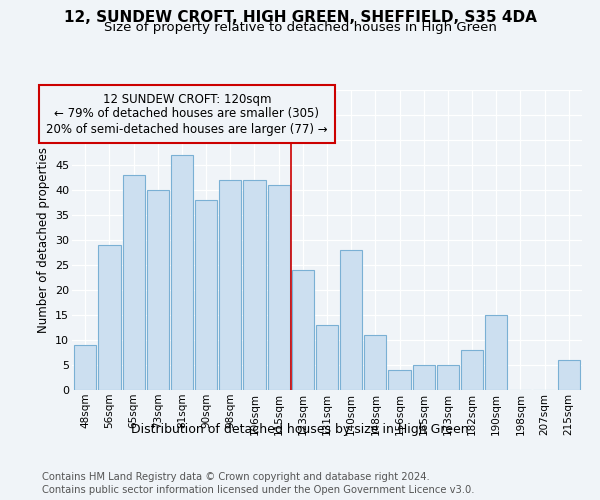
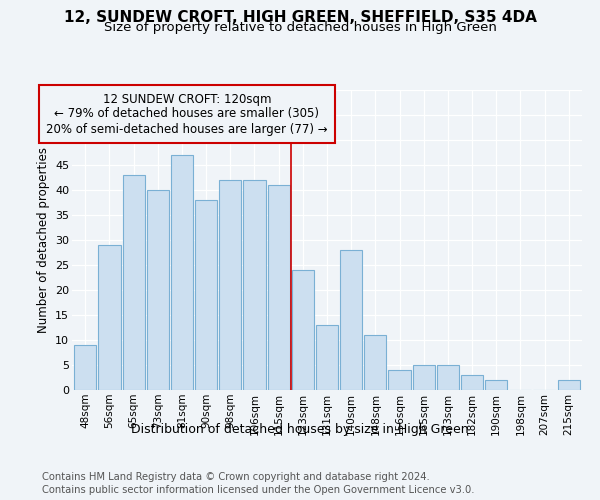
182sqm: 8 -> 3
190sqm: 15 -> 2
215sqm: 6 -> 2
